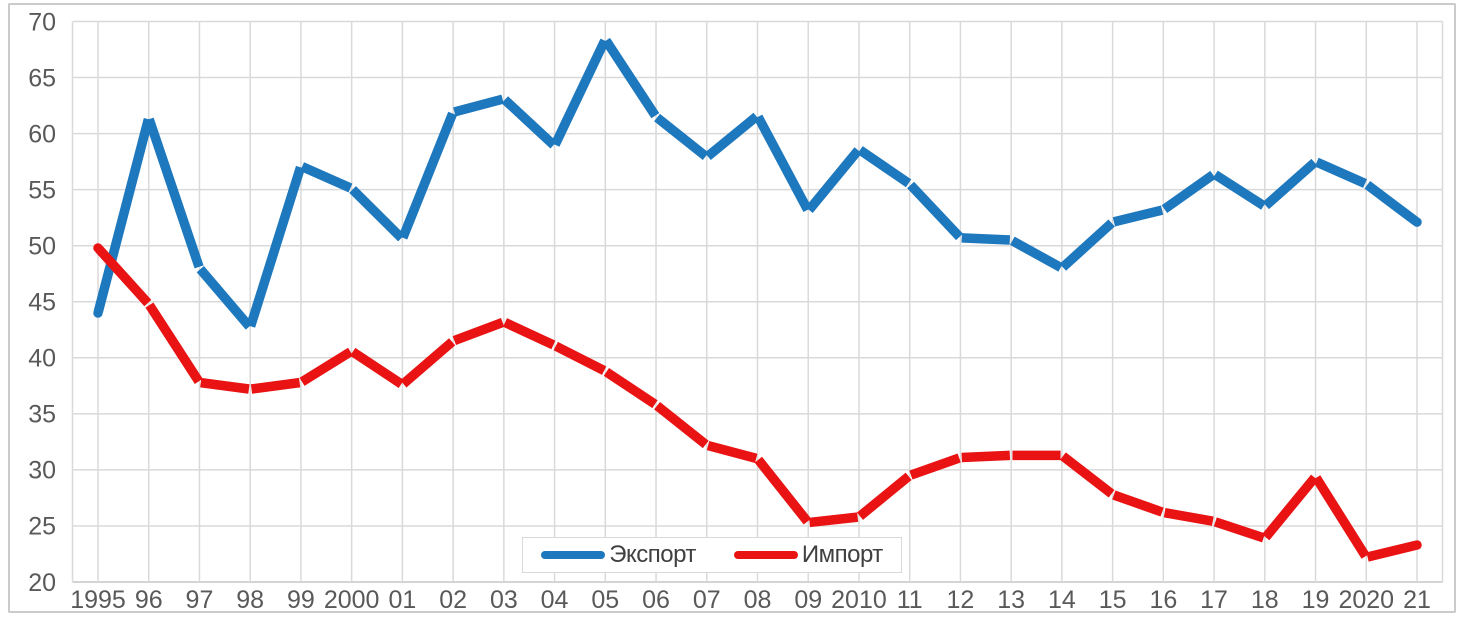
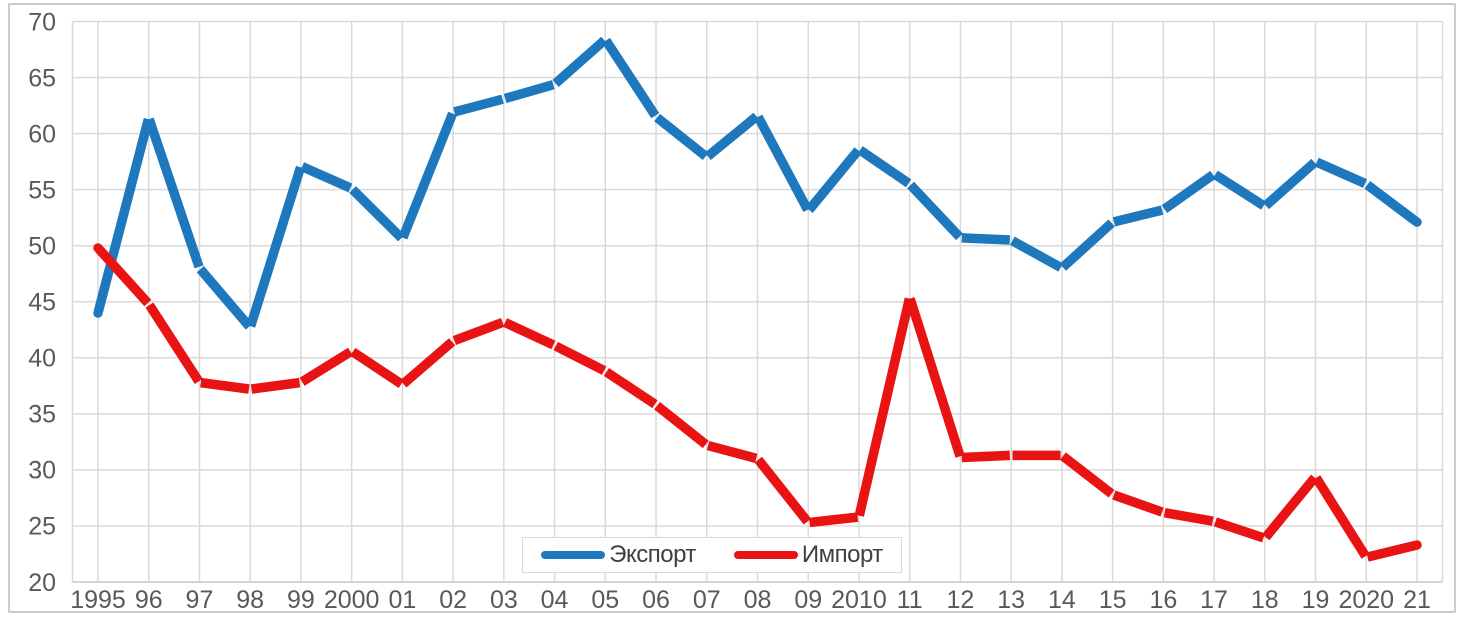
Экспорт/04: 58.9 -> 64.4
Импорт/11: 29.5 -> 45.4
